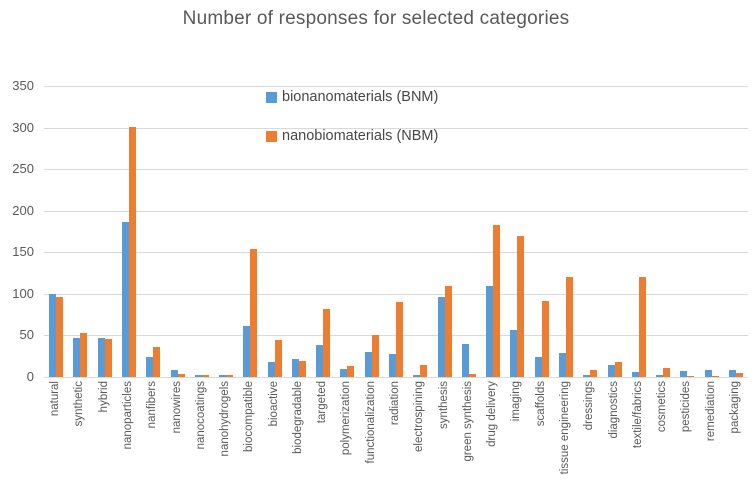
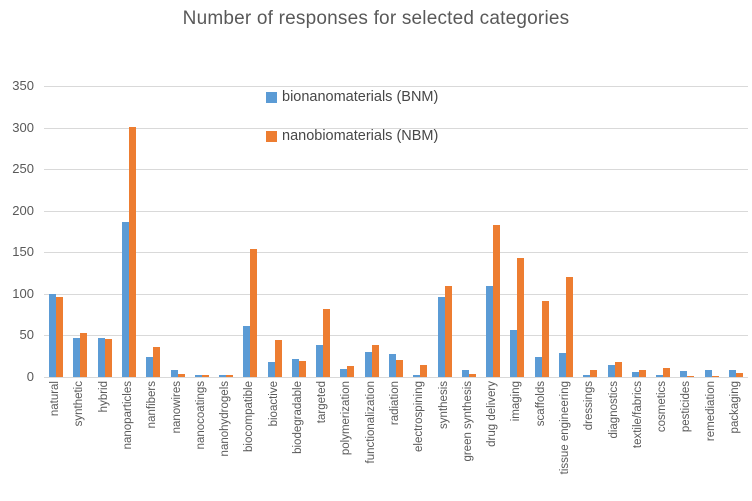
nanobiomaterials (NBM)/functionalization: 50 -> 40
nanobiomaterials (NBM)/radiation: 90 -> 20
bionanomaterials (BNM)/green synthesis: 40 -> 10
nanobiomaterials (NBM)/imaging: 170 -> 140
nanobiomaterials (NBM)/textile/fabrics: 120 -> 10
